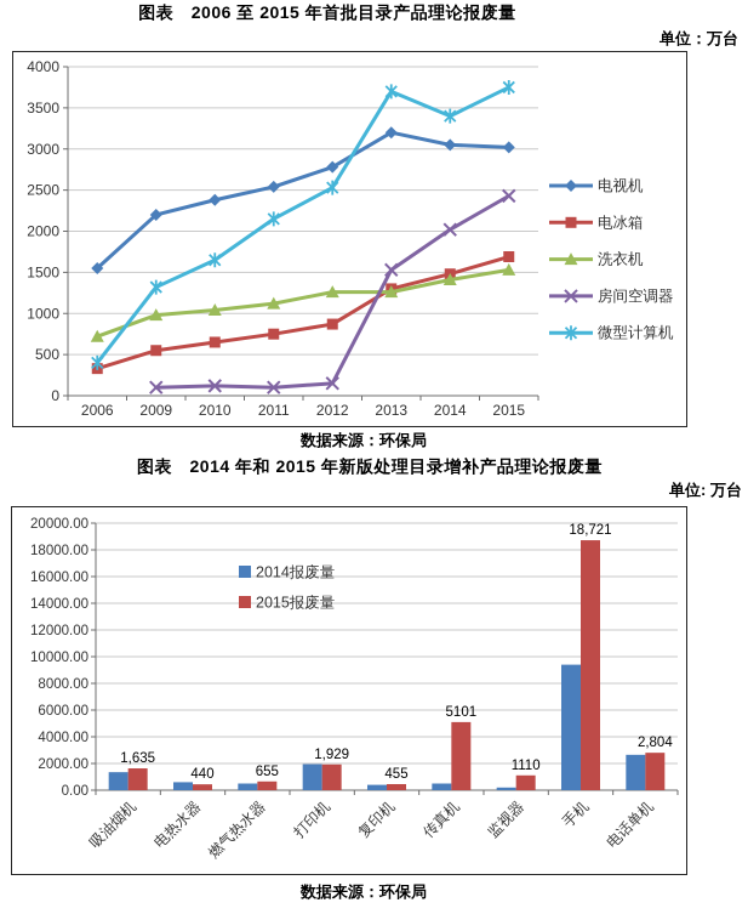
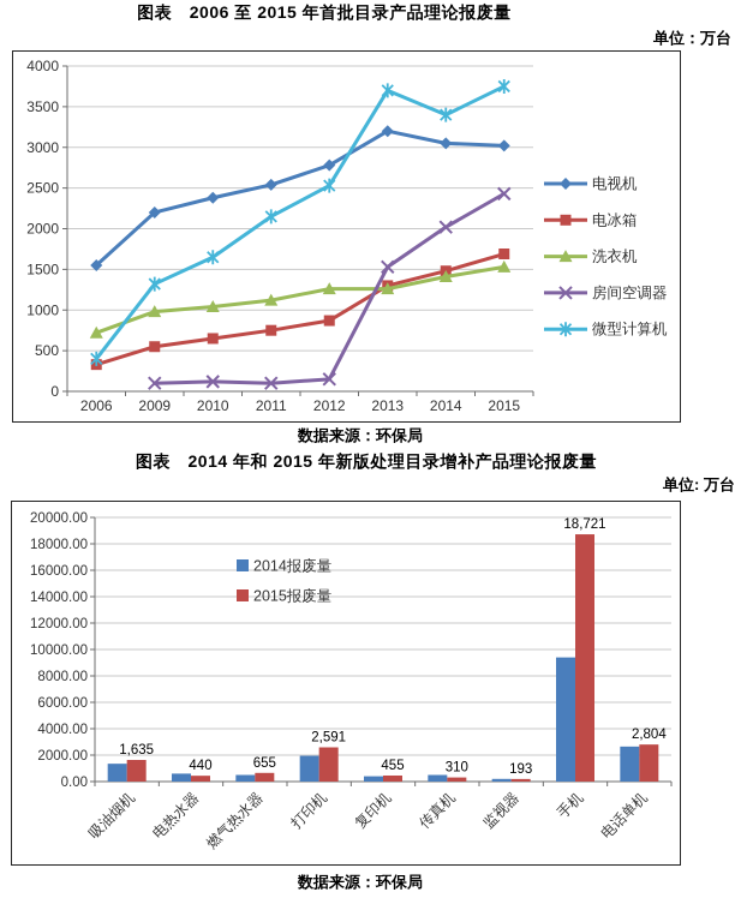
图表 2014 年和 2015 年新版处理目录增补产品理论报废量/2015报废量/打印机: 1,929 -> 2,591
图表 2014 年和 2015 年新版处理目录增补产品理论报废量/2015报废量/传真机: 5101 -> 310
图表 2014 年和 2015 年新版处理目录增补产品理论报废量/2015报废量/监视器: 1110 -> 193
